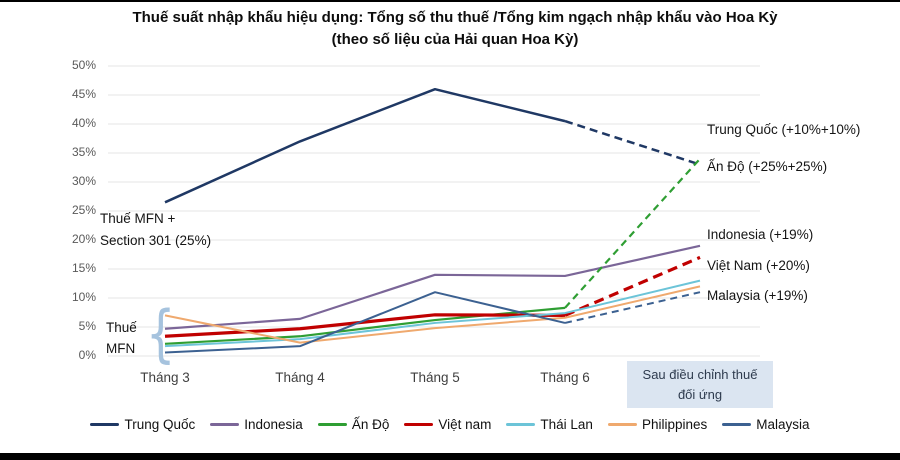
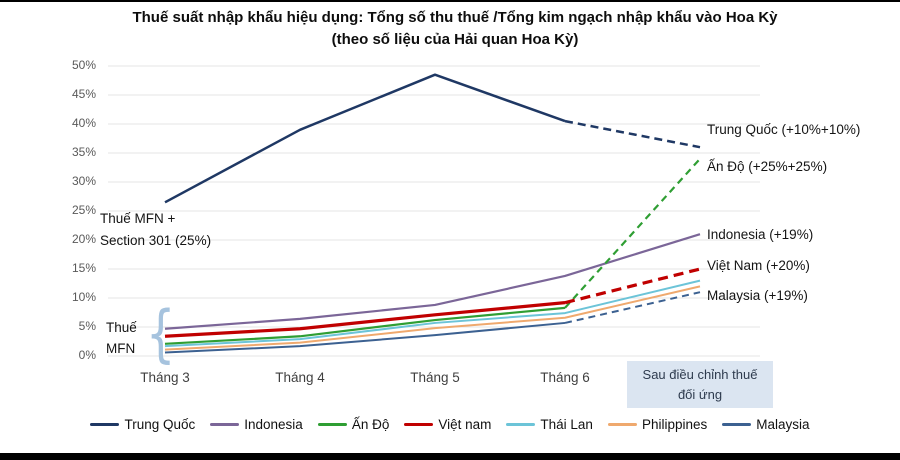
Philippines/Tháng 3: 7% -> 1%
Trung Quốc/Tháng 4: 37% -> 39%
Trung Quốc/Tháng 5: 46% -> 48%
Indonesia/Tháng 5: 14% -> 9%
Malaysia/Tháng 5: 11% -> 4%
Việt nam/Tháng 6: 7% -> 9%
Trung Quốc/Sau điều chỉnh thuế đối ứng: 33% -> 36%
Indonesia/Sau điều chỉnh thuế đối ứng: 19% -> 21%
Việt nam/Sau điều chỉnh thuế đối ứng: 17% -> 15%
